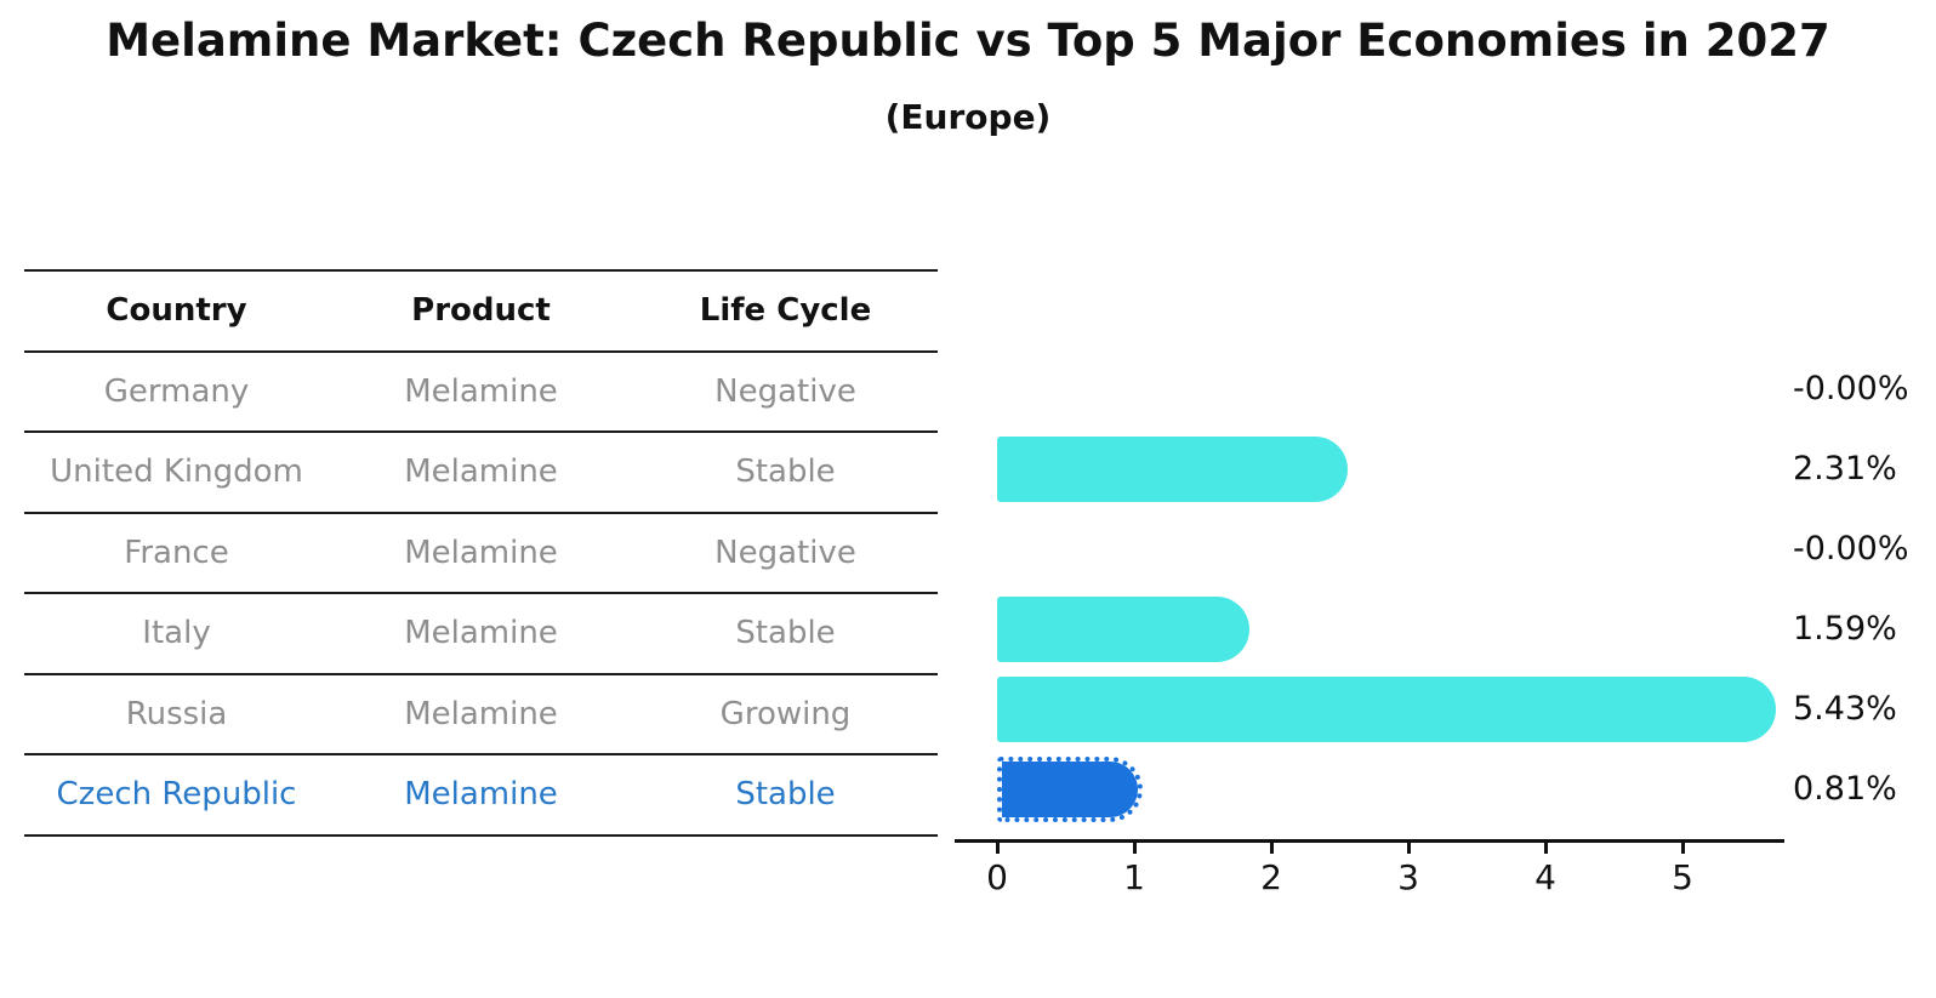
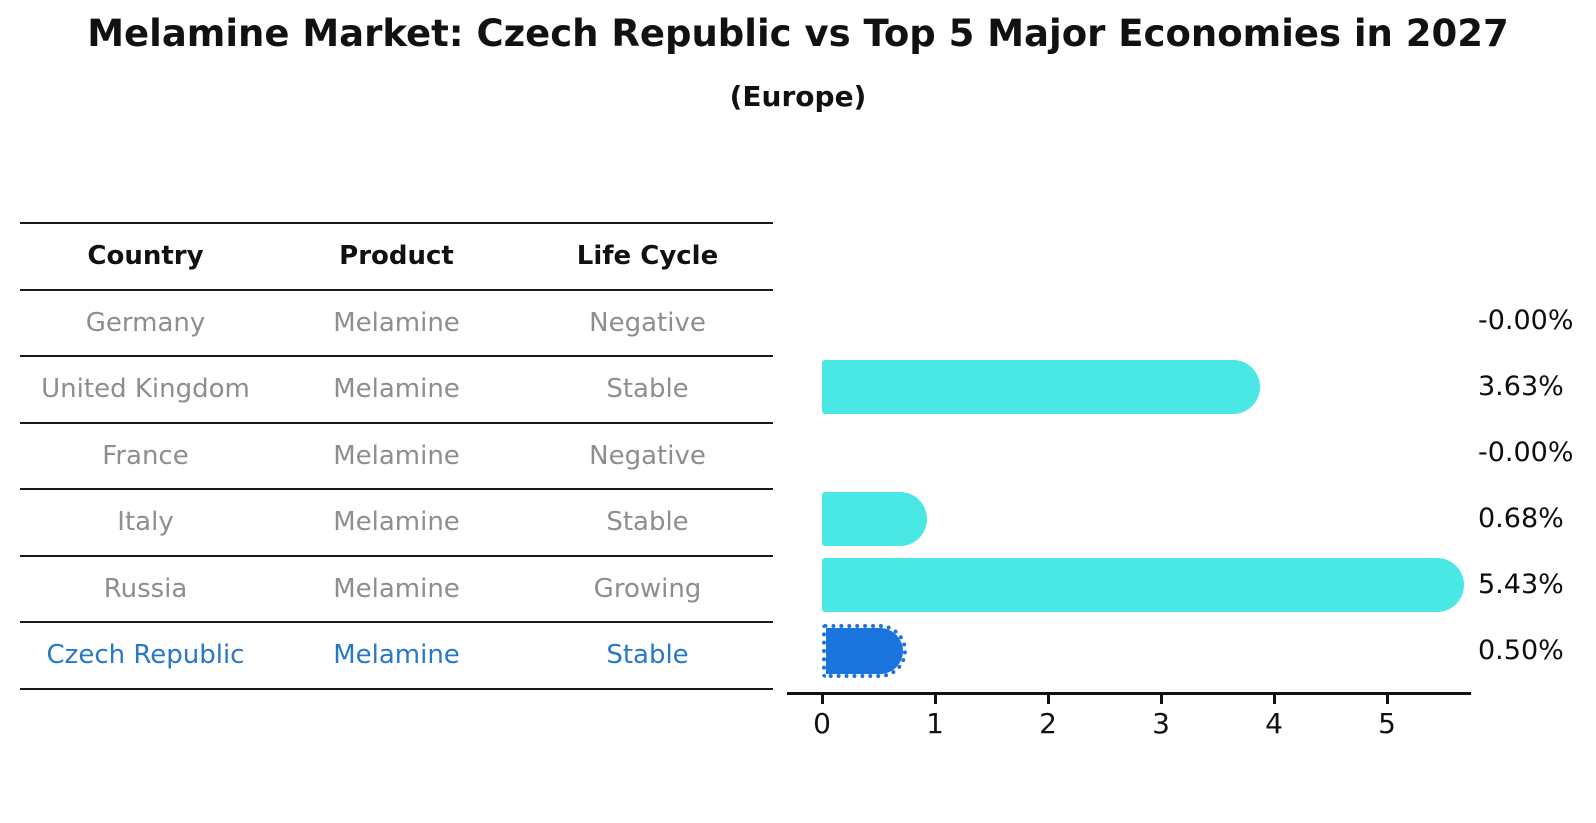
United Kingdom: 2.31% -> 3.63%
Italy: 1.59% -> 0.68%
Czech Republic: 0.81% -> 0.50%
